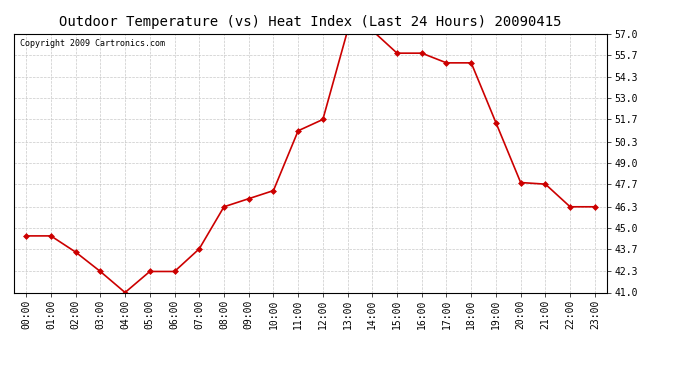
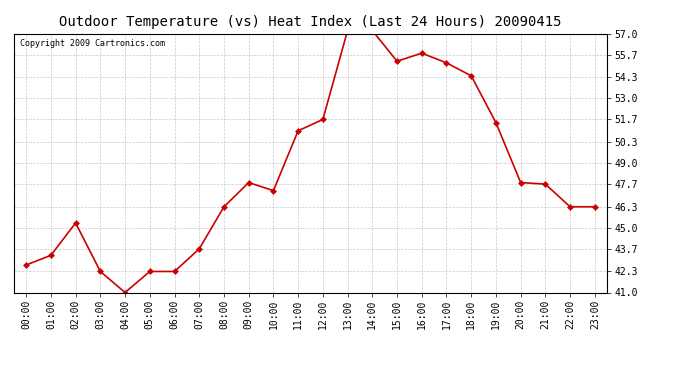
00:00: 44.5 -> 42.7
01:00: 44.5 -> 43.3
02:00: 43.5 -> 45.3
09:00: 46.8 -> 47.8
15:00: 55.8 -> 55.3
18:00: 55.2 -> 54.4
